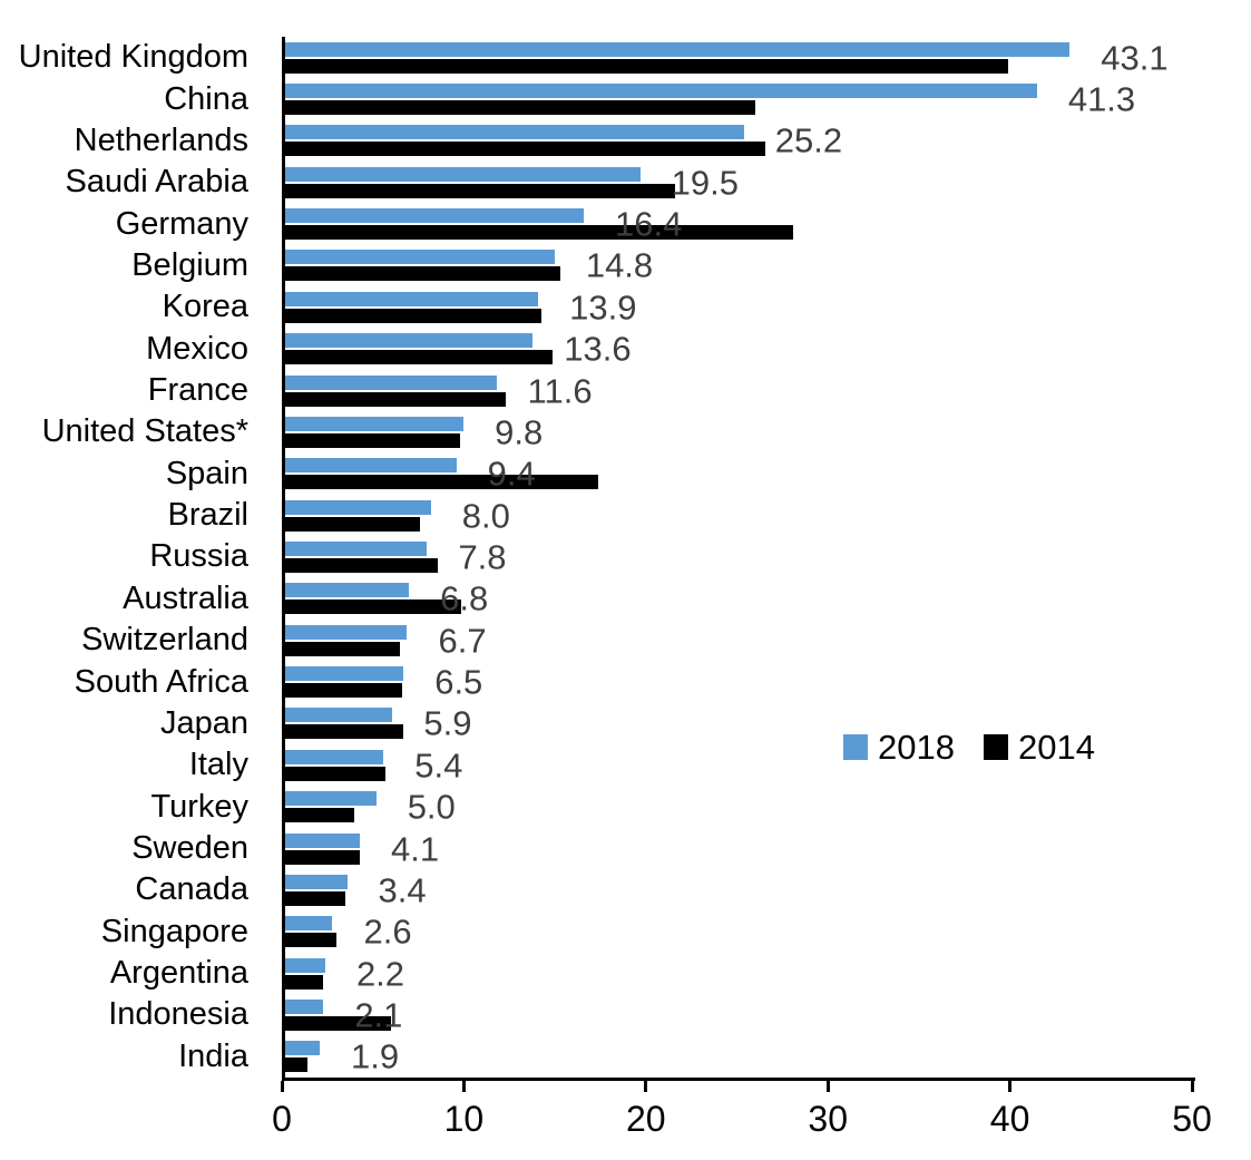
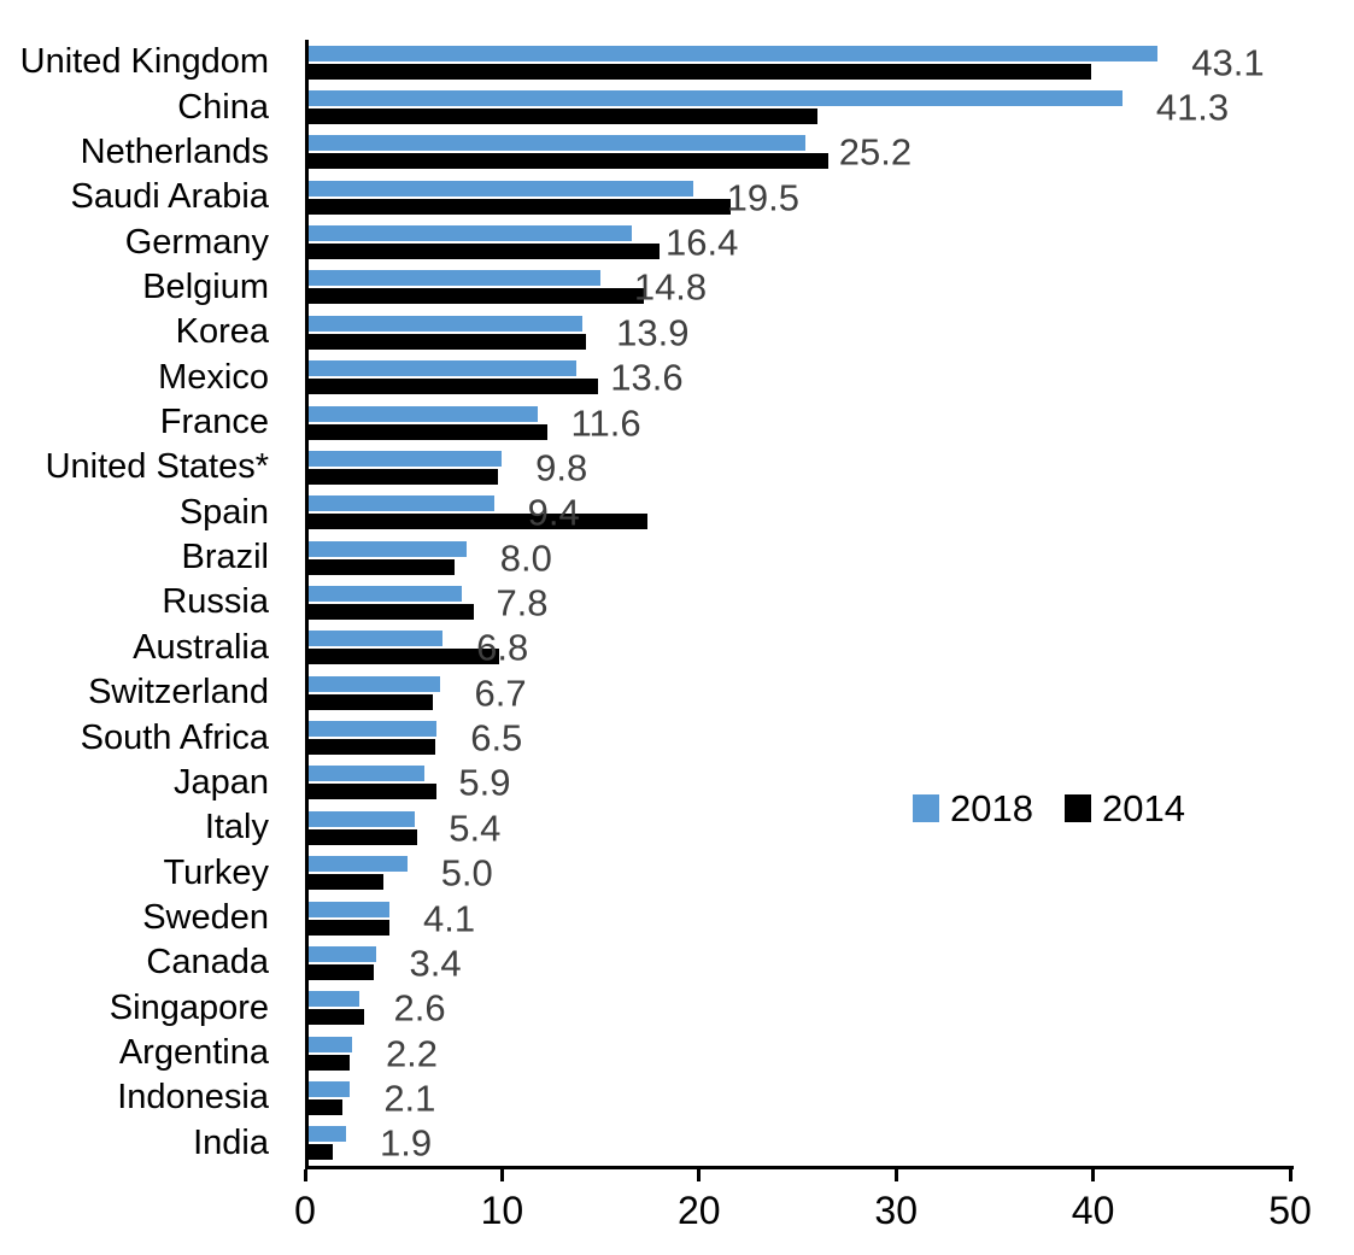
2014/Germany: 27.9 -> 17.8
2014/Belgium: 15.1 -> 17.0
2014/Indonesia: 5.8 -> 1.7
